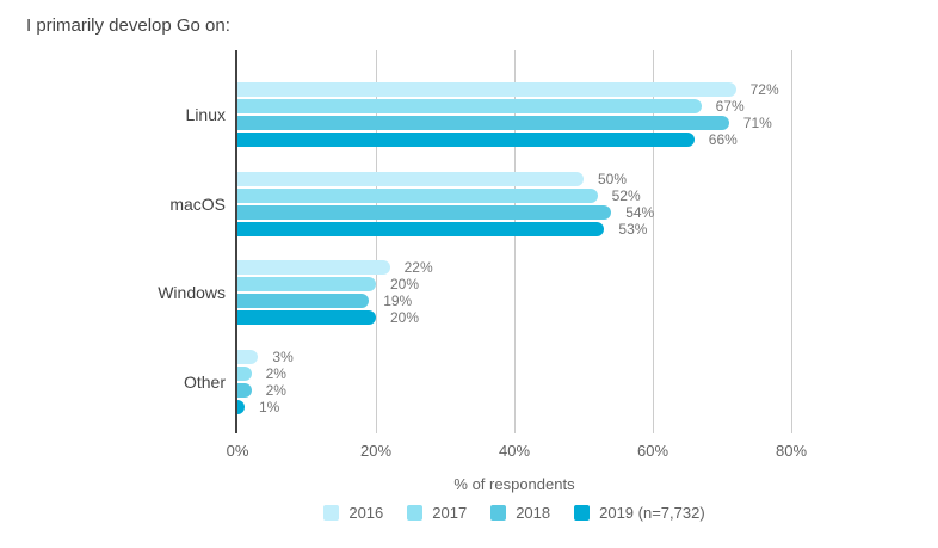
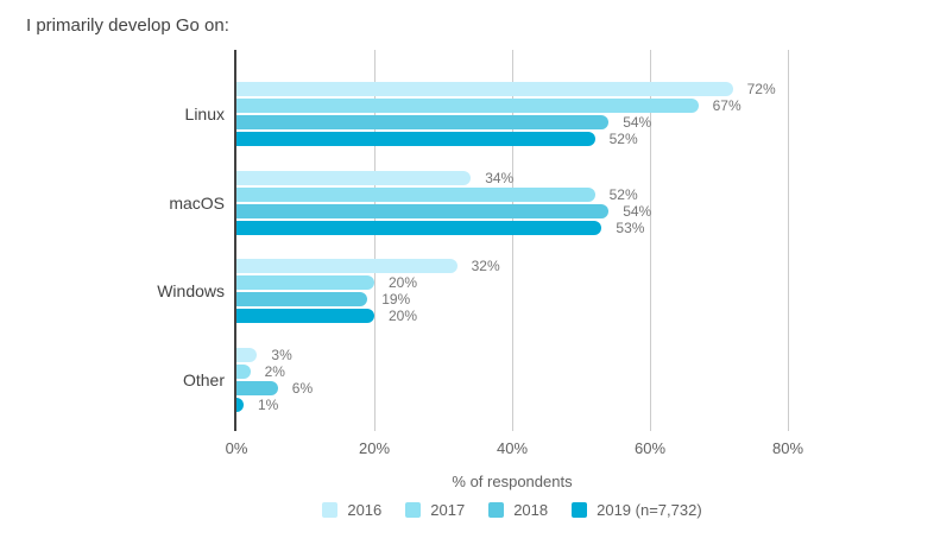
2018/Linux: 71% -> 54%
2019 (n=7,732)/Linux: 66% -> 52%
2016/macOS: 50% -> 34%
2016/Windows: 22% -> 32%
2018/Other: 2% -> 6%
